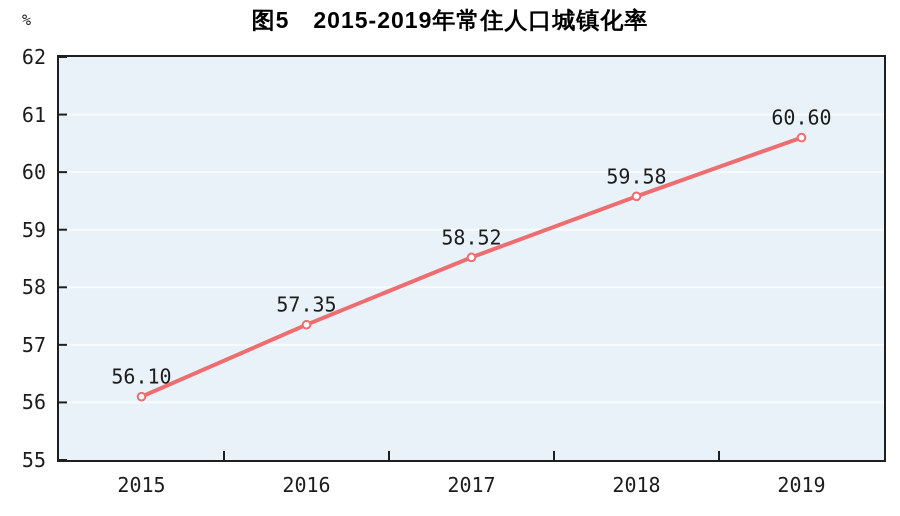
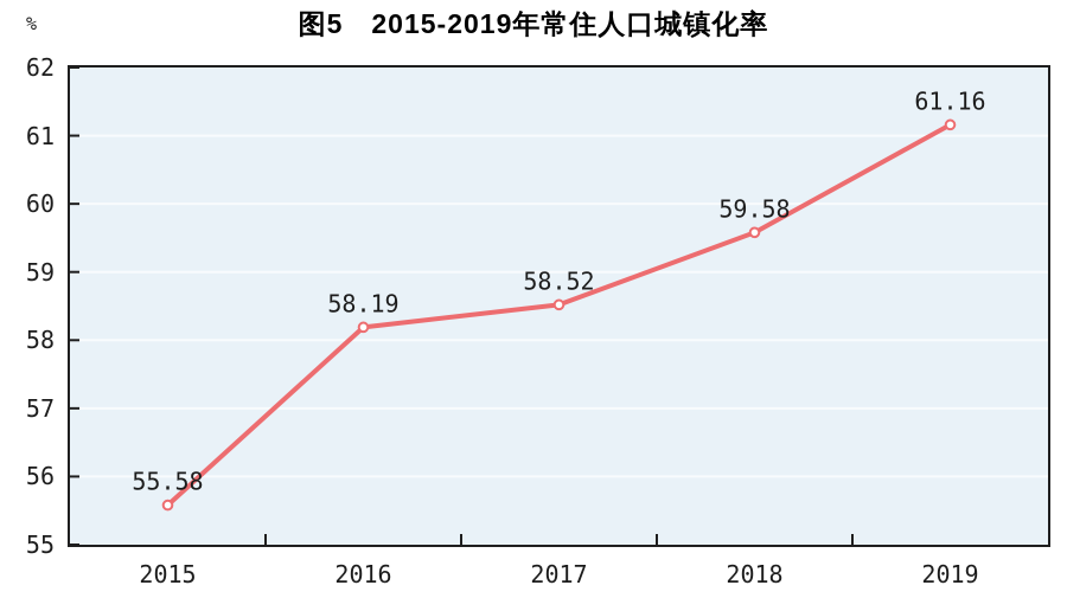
2015: 56.10 -> 55.58
2016: 57.35 -> 58.19
2019: 60.60 -> 61.16
